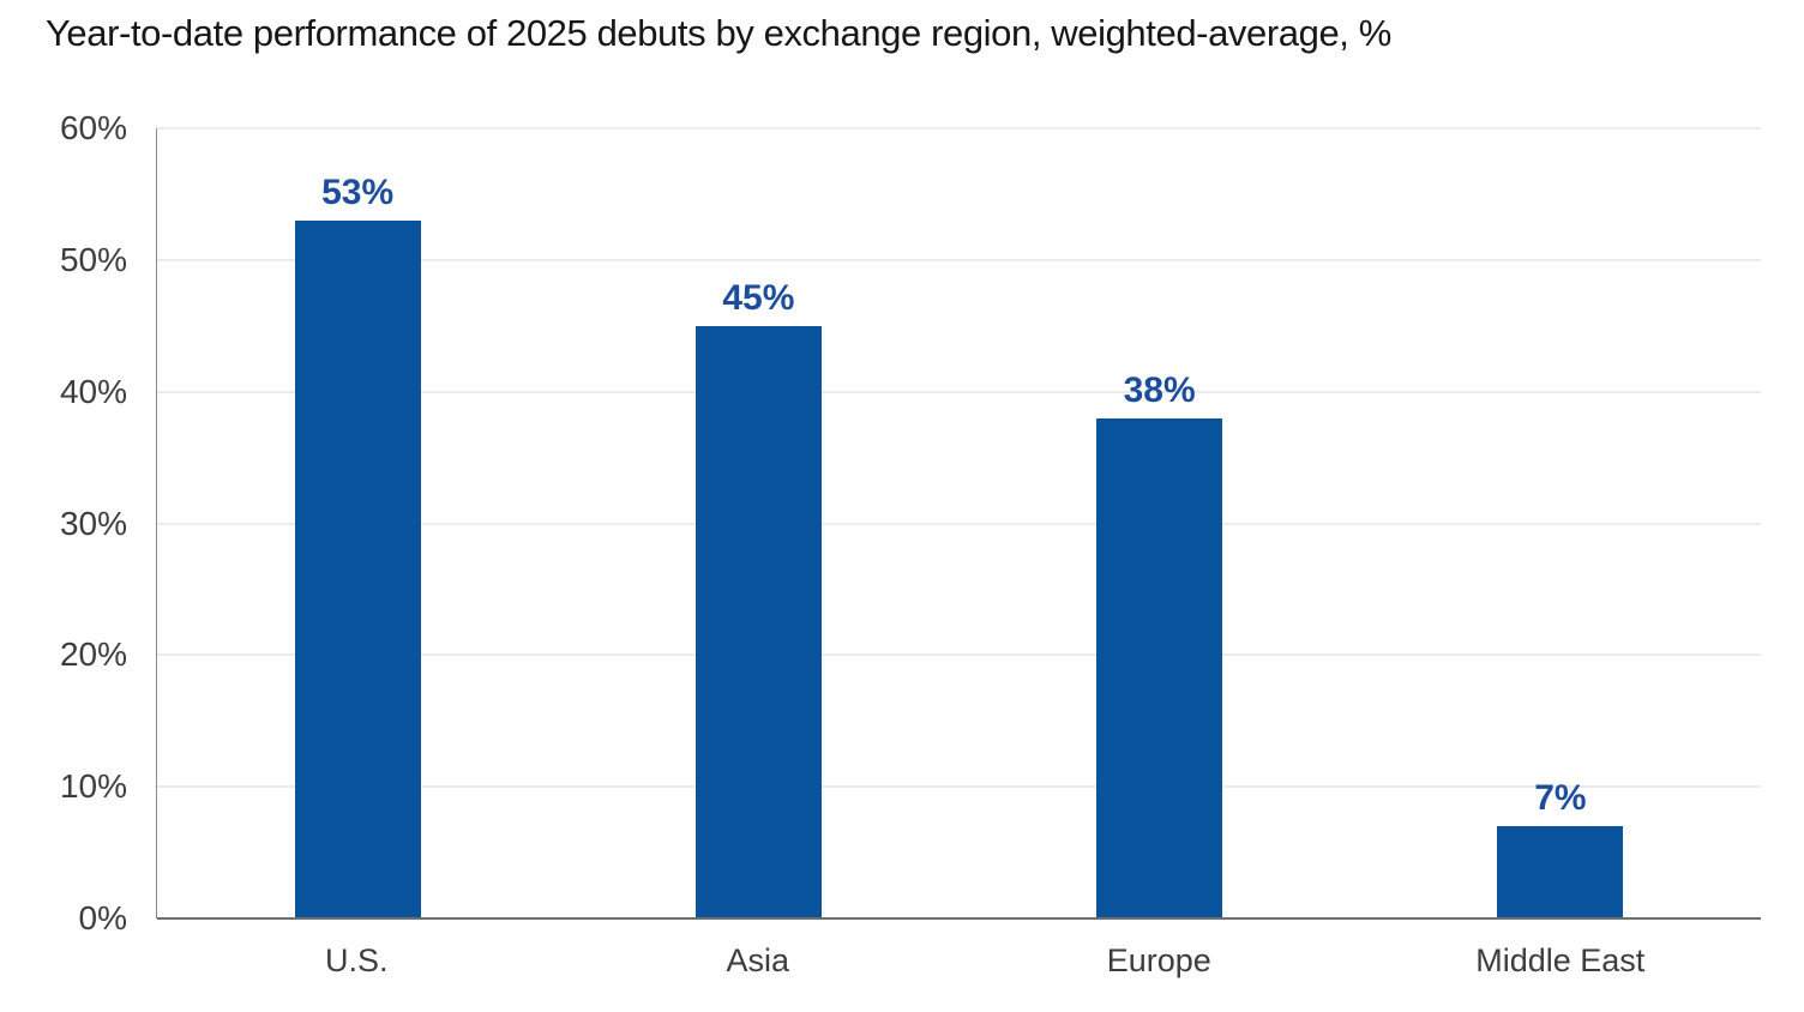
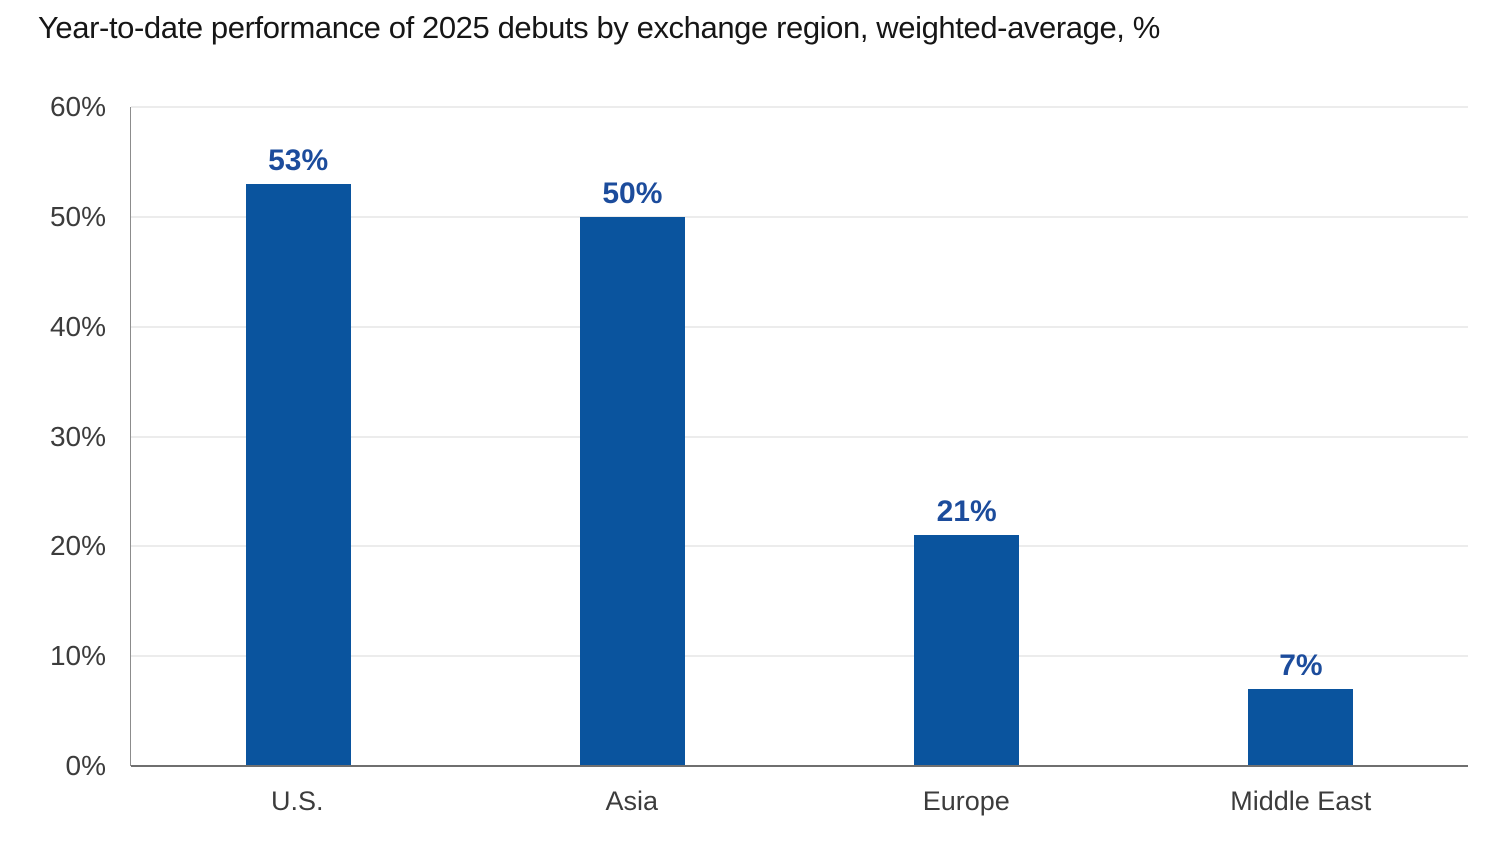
Asia: 45% -> 50%
Europe: 38% -> 21%
